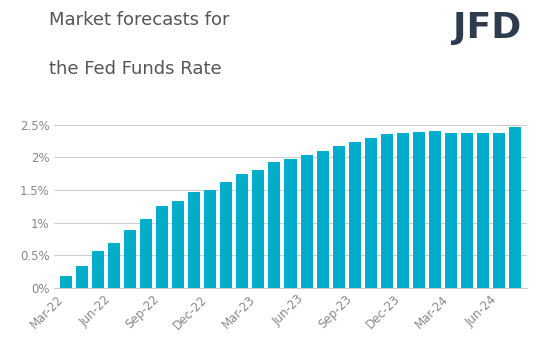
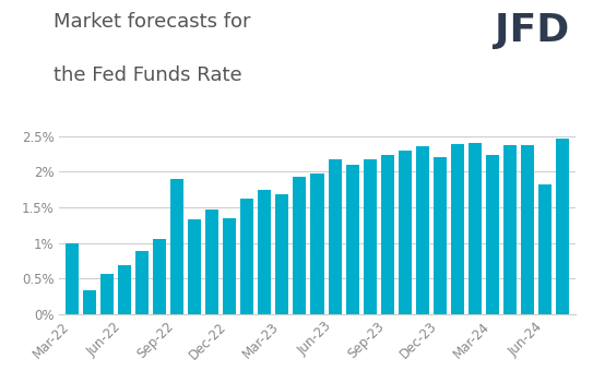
Mar-22: 0.18% -> 1.00%
Sep-22: 1.26% -> 1.90%
Dec-22: 1.50% -> 1.34%
Mar-23: 1.80% -> 1.68%
Jun-23: 2.04% -> 2.18%
Dec-23: 2.38% -> 2.20%
Mar-24: 2.38% -> 2.24%
Jun-24: 2.37% -> 1.82%
